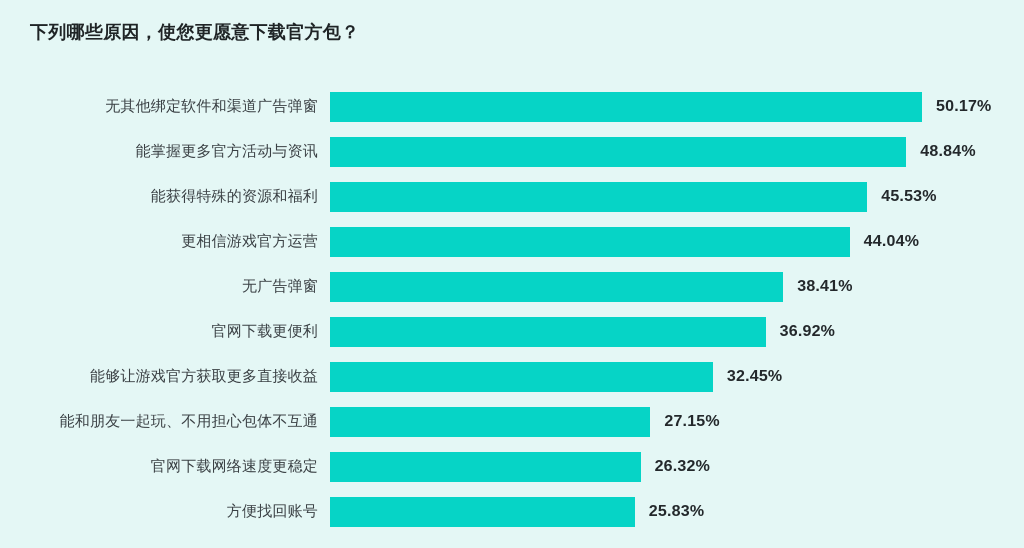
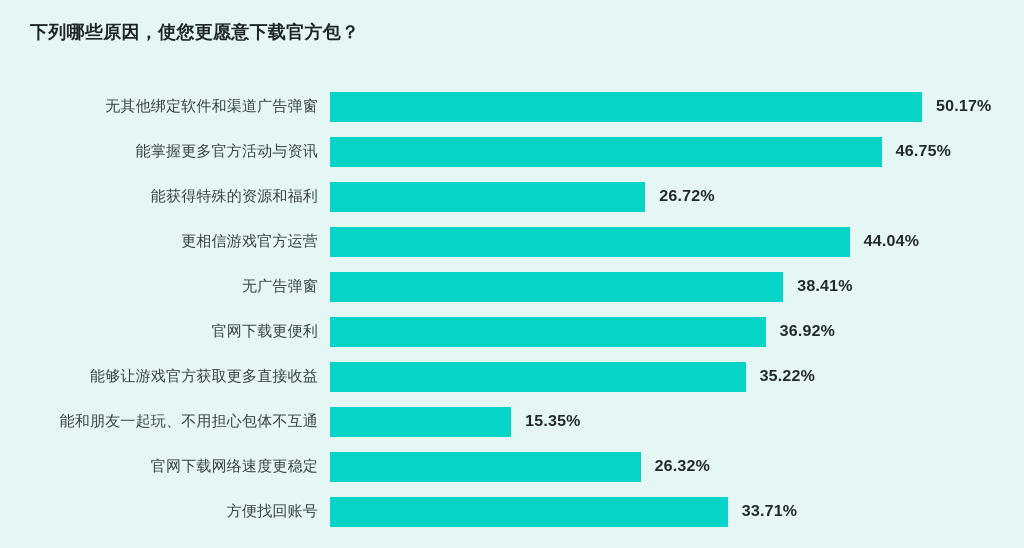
能掌握更多官方活动与资讯: 48.84% -> 46.75%
能获得特殊的资源和福利: 45.53% -> 26.72%
能够让游戏官方获取更多直接收益: 32.45% -> 35.22%
能和朋友一起玩、不用担心包体不互通: 27.15% -> 15.35%
方便找回账号: 25.83% -> 33.71%
